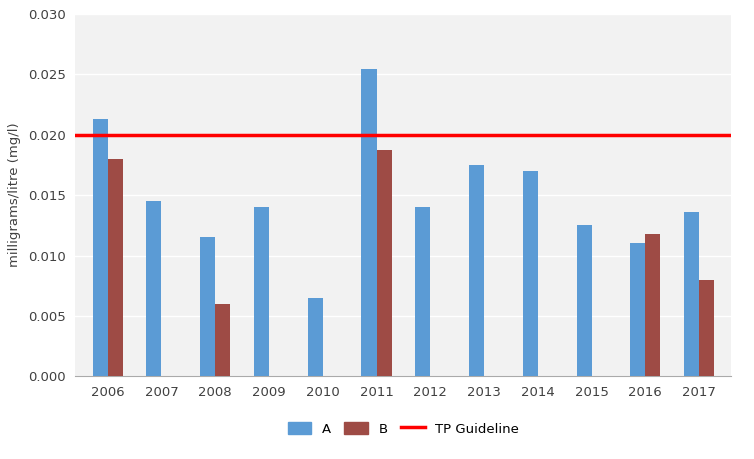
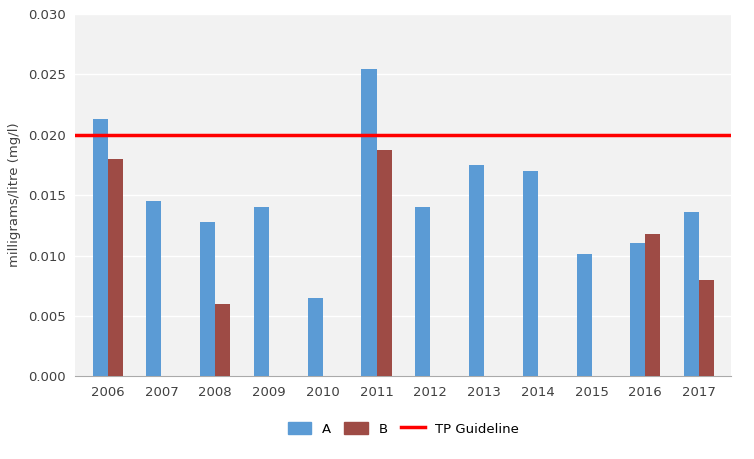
A/2008: 0.0115 -> 0.0128
A/2015: 0.0125 -> 0.0101
